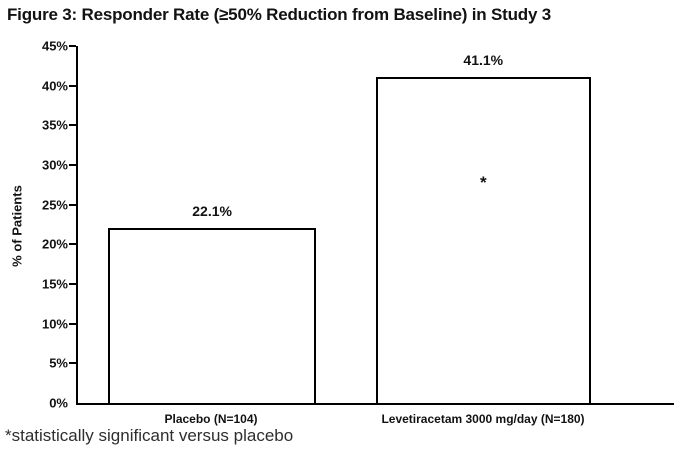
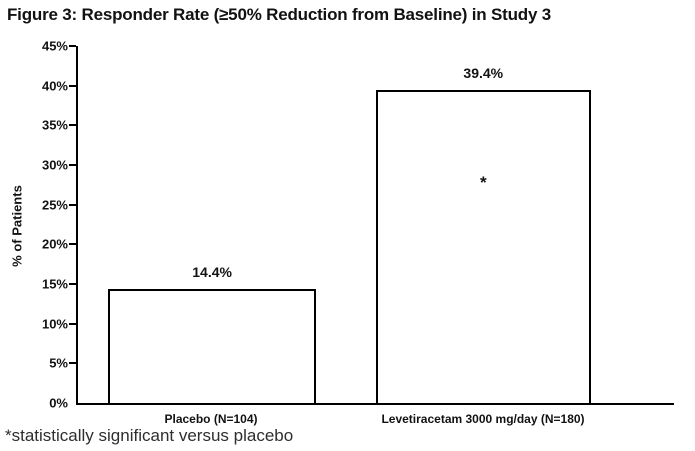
Placebo (N=104): 22.1% -> 14.4%
Levetiracetam 3000 mg/day (N=180): 41.1% -> 39.4%
